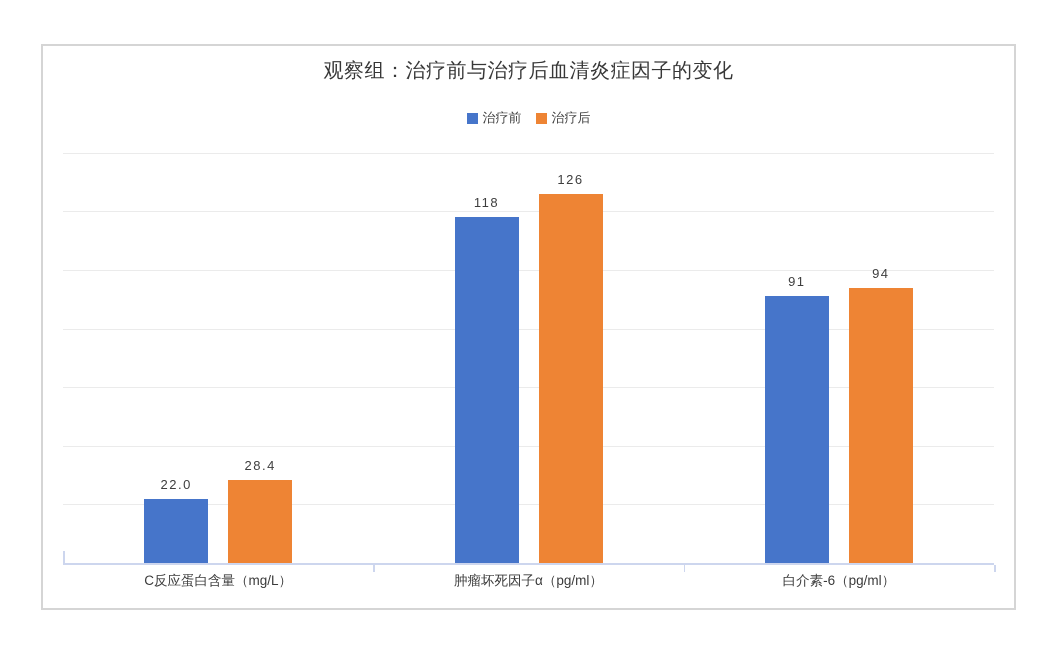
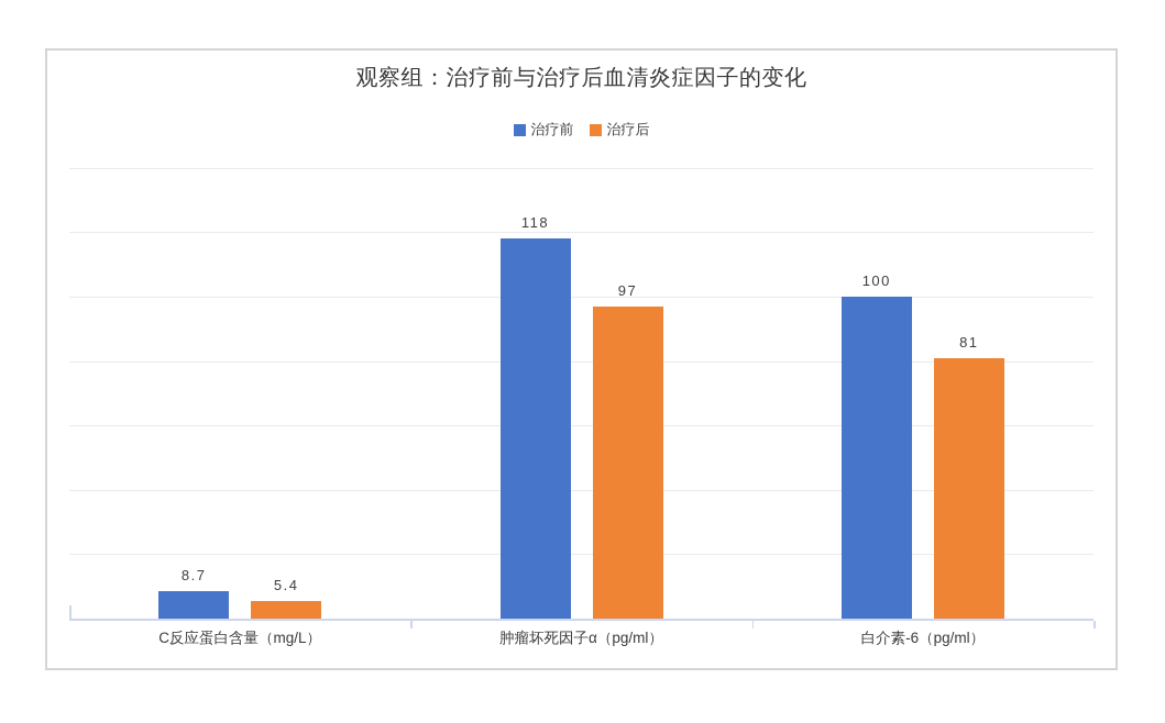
治疗前/C反应蛋白含量（mg/L）: 22.0 -> 8.7
治疗后/C反应蛋白含量（mg/L）: 28.4 -> 5.4
治疗后/肿瘤坏死因子α（pg/ml）: 126 -> 97
治疗前/白介素-6（pg/ml）: 91 -> 100
治疗后/白介素-6（pg/ml）: 94 -> 81
